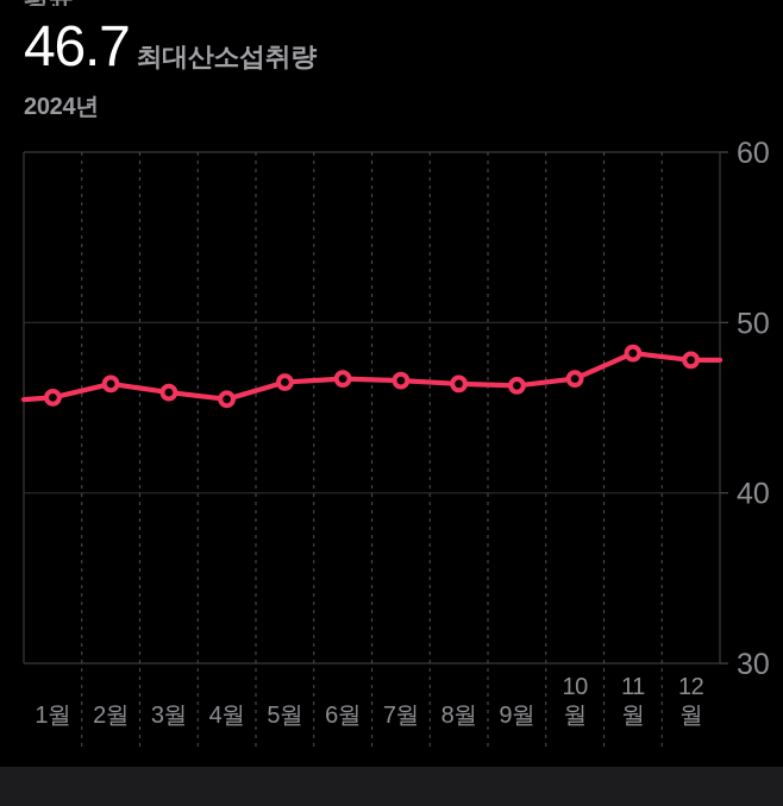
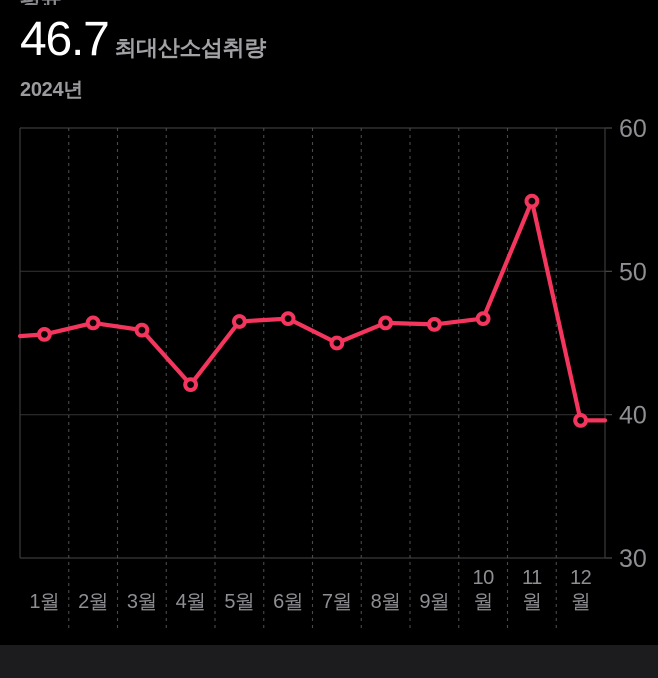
4월: 45.5 -> 42.1
7월: 46.6 -> 45.0
11 월: 48.2 -> 54.9
12 월: 47.8 -> 39.6
